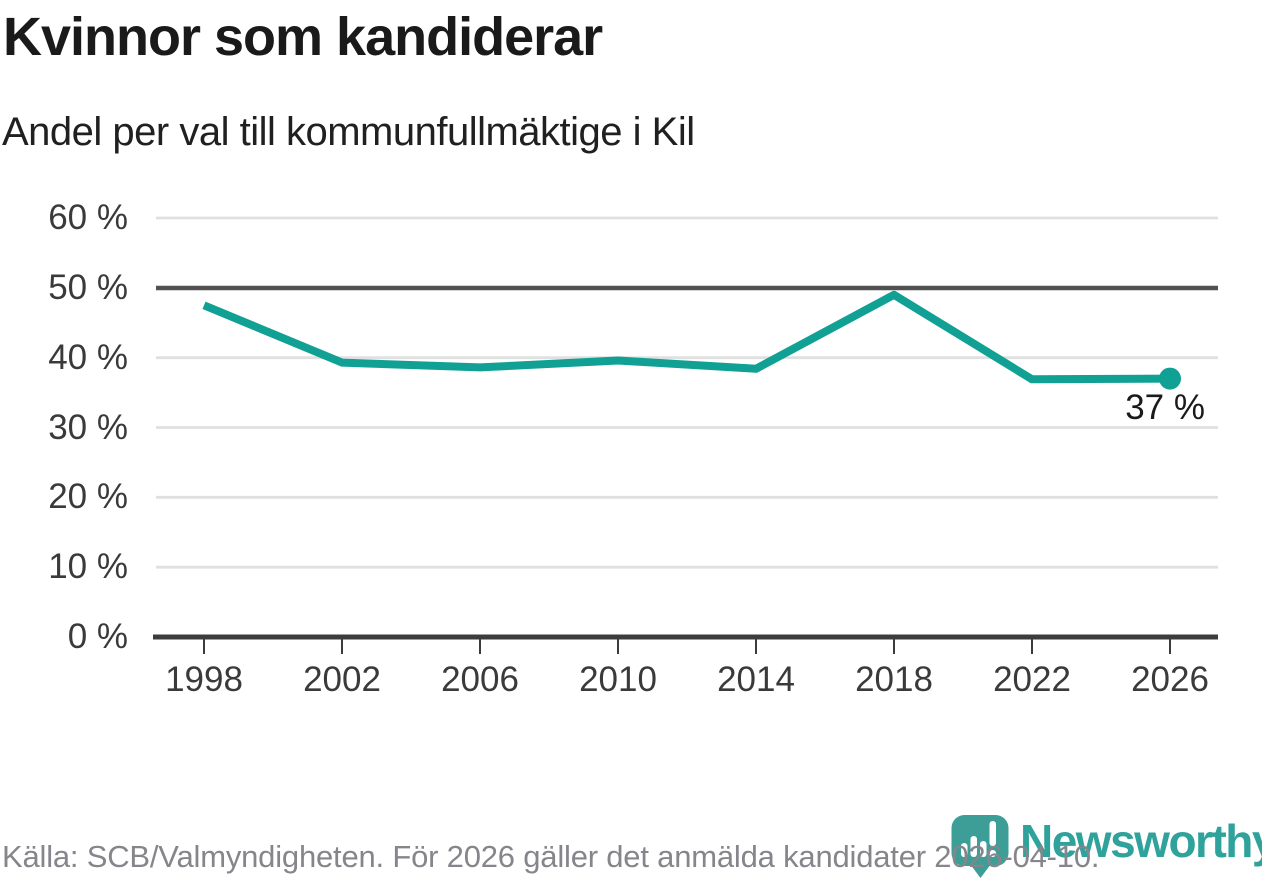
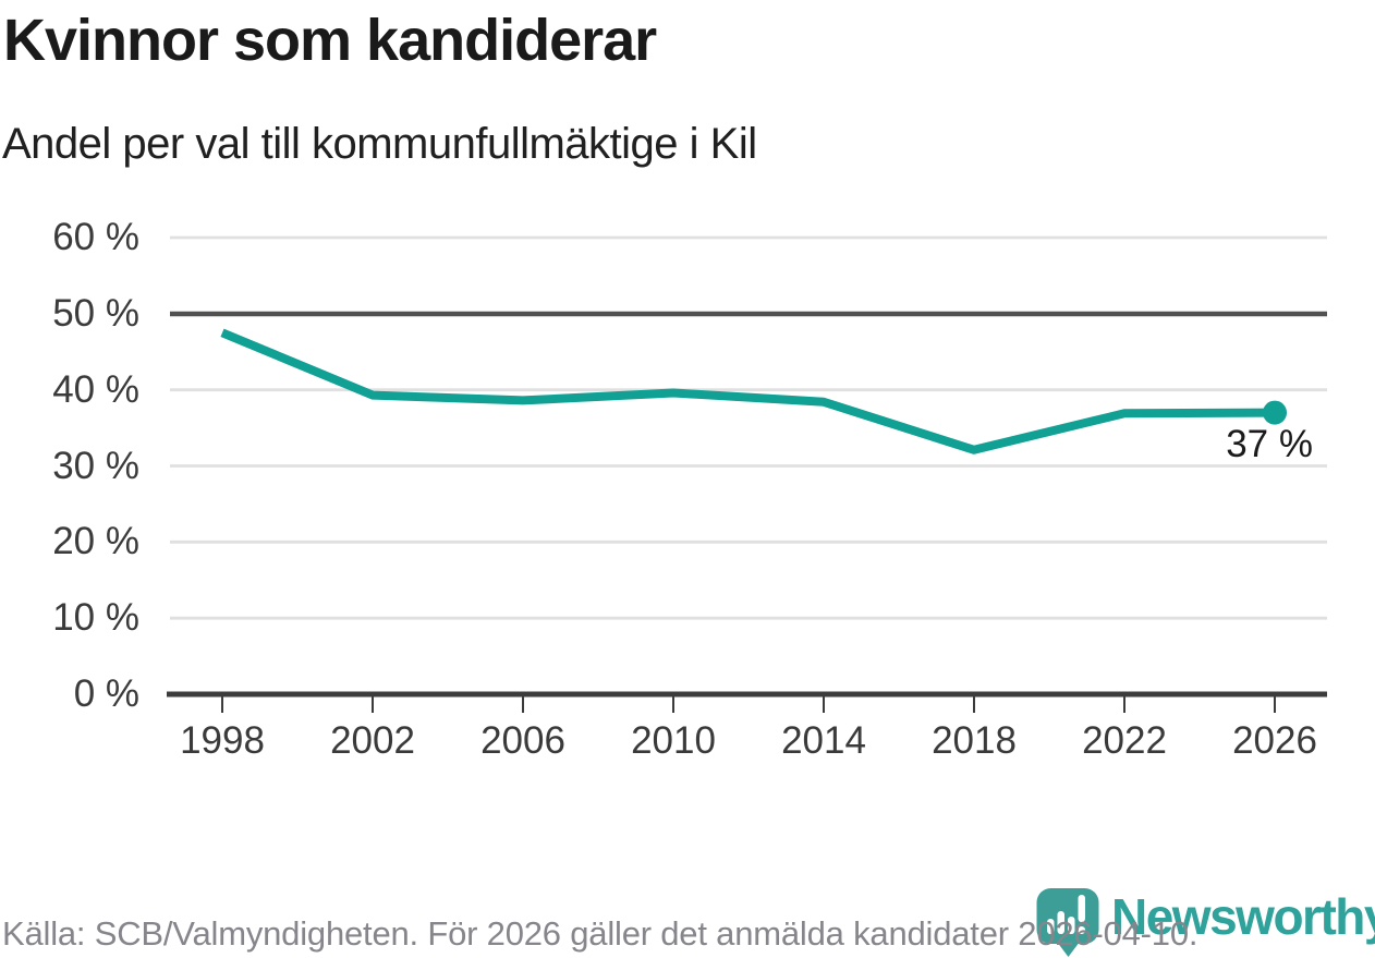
2018: 49% -> 32%
